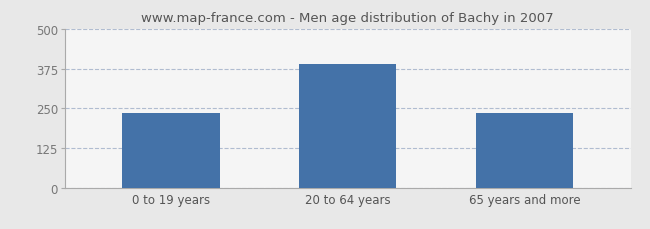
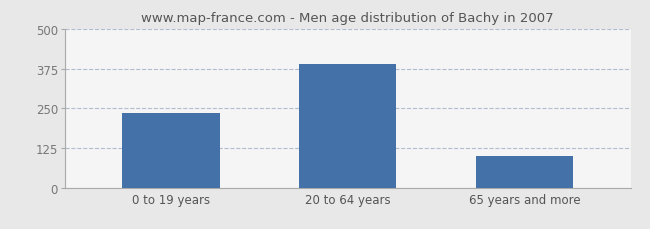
65 years and more: 235 -> 100
